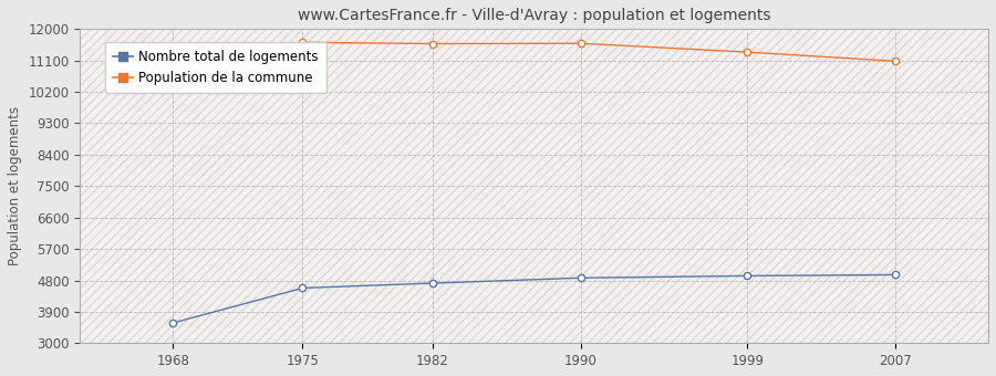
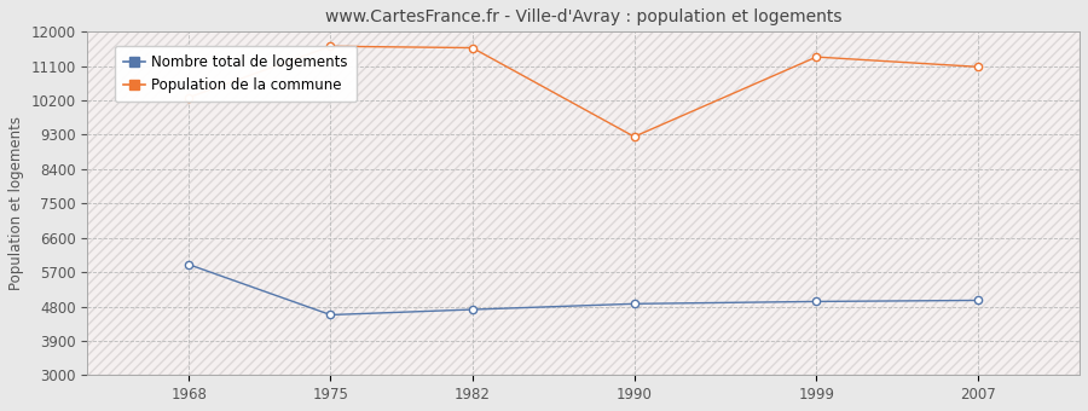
Nombre total de logements/1968: 3580 -> 5900
Population de la commune/1990: 11590 -> 9250
